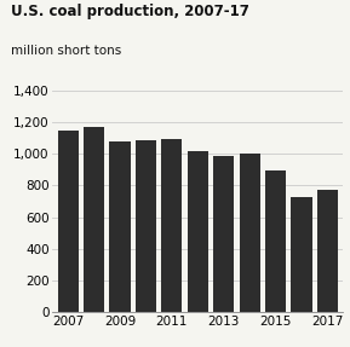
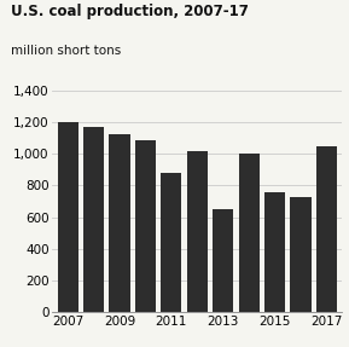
2007: 1,150 -> 1,200
2009: 1,080 -> 1,120
2011: 1,090 -> 880
2013: 980 -> 650
2015: 900 -> 760
2017: 780 -> 1,050
